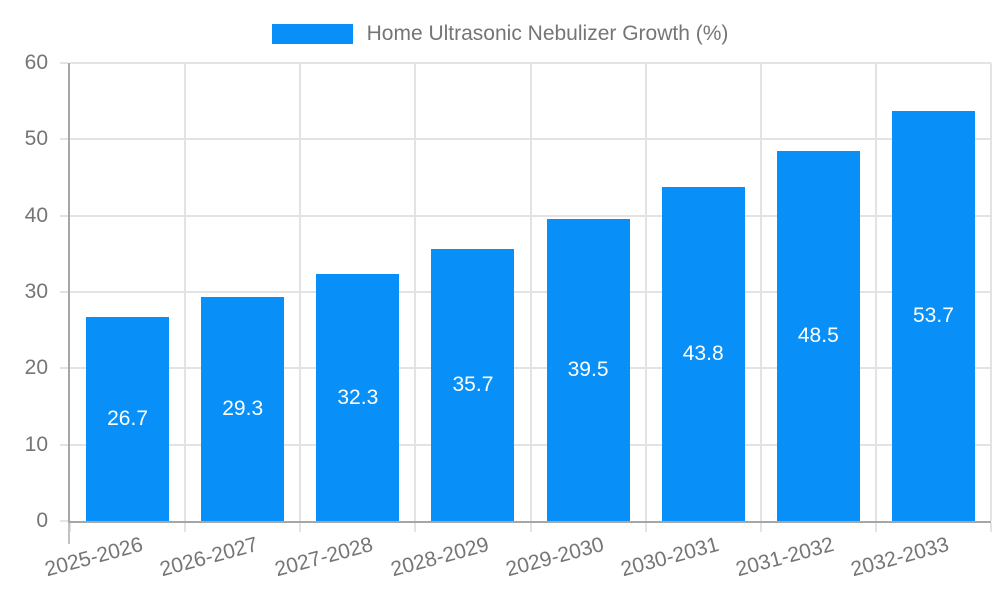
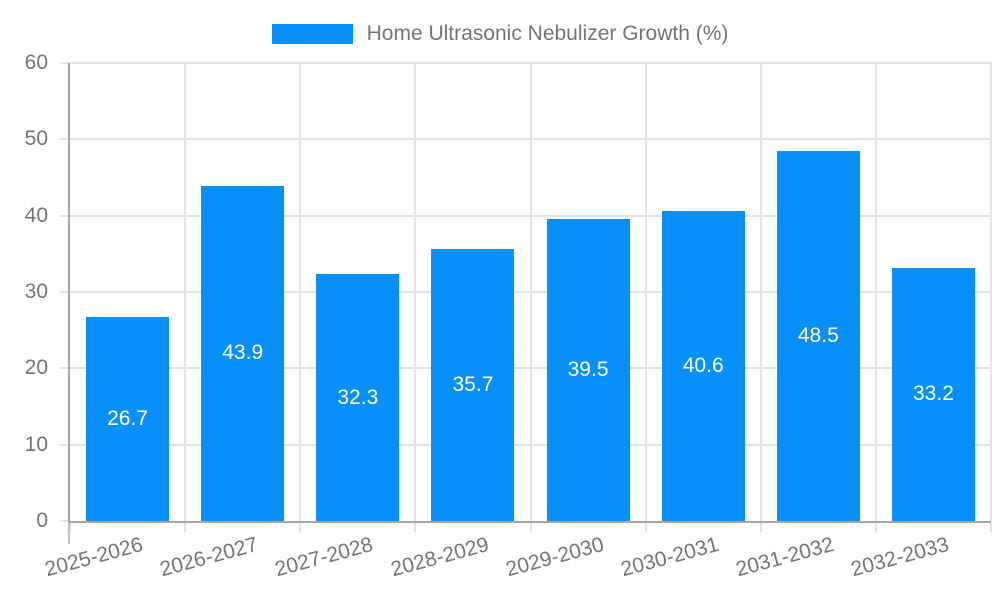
2026-2027: 29.3 -> 43.9
2030-2031: 43.8 -> 40.6
2032-2033: 53.7 -> 33.2
